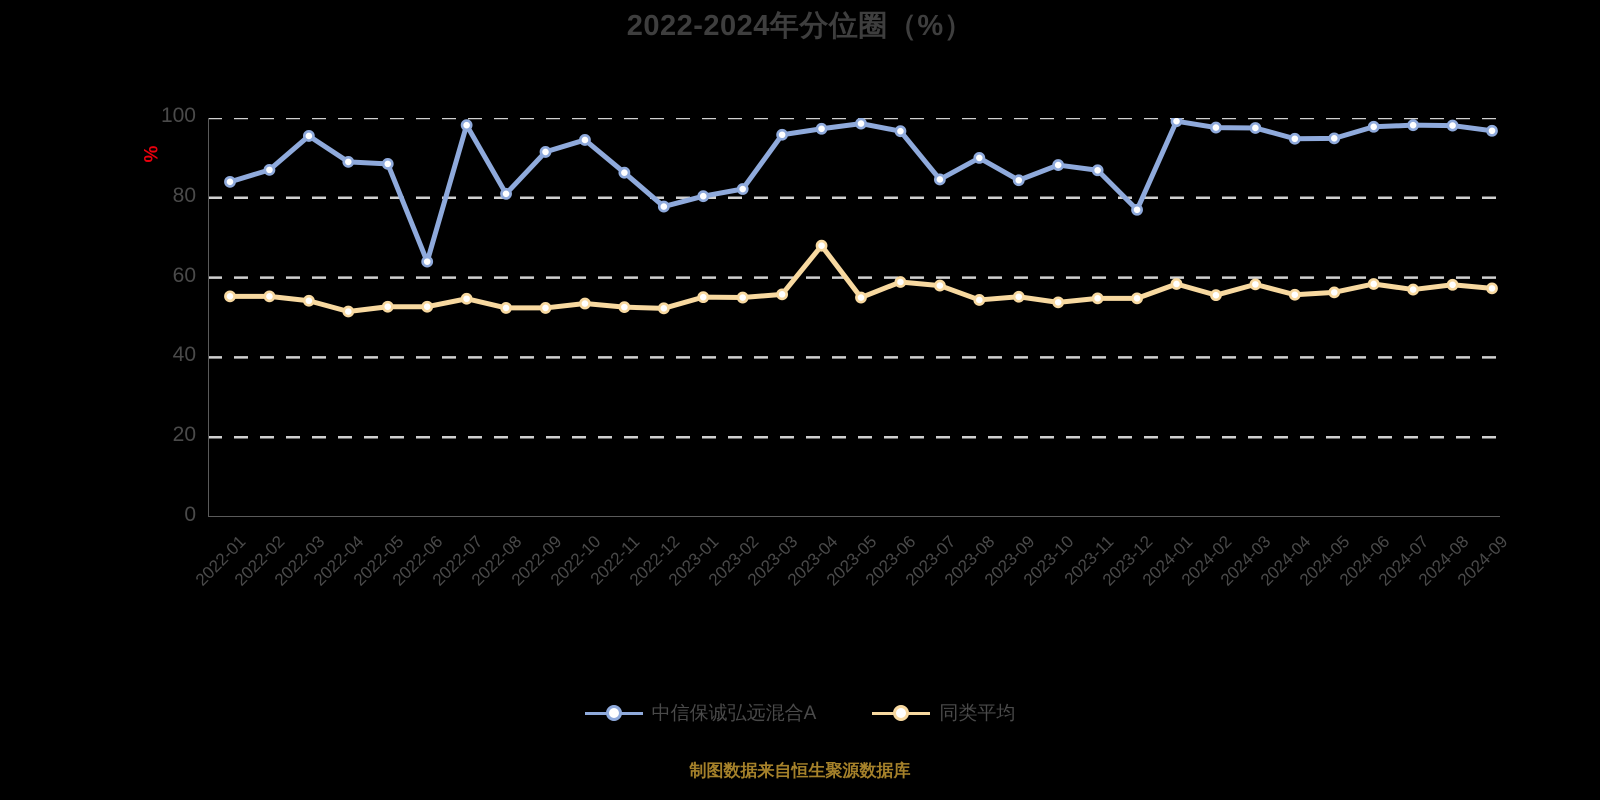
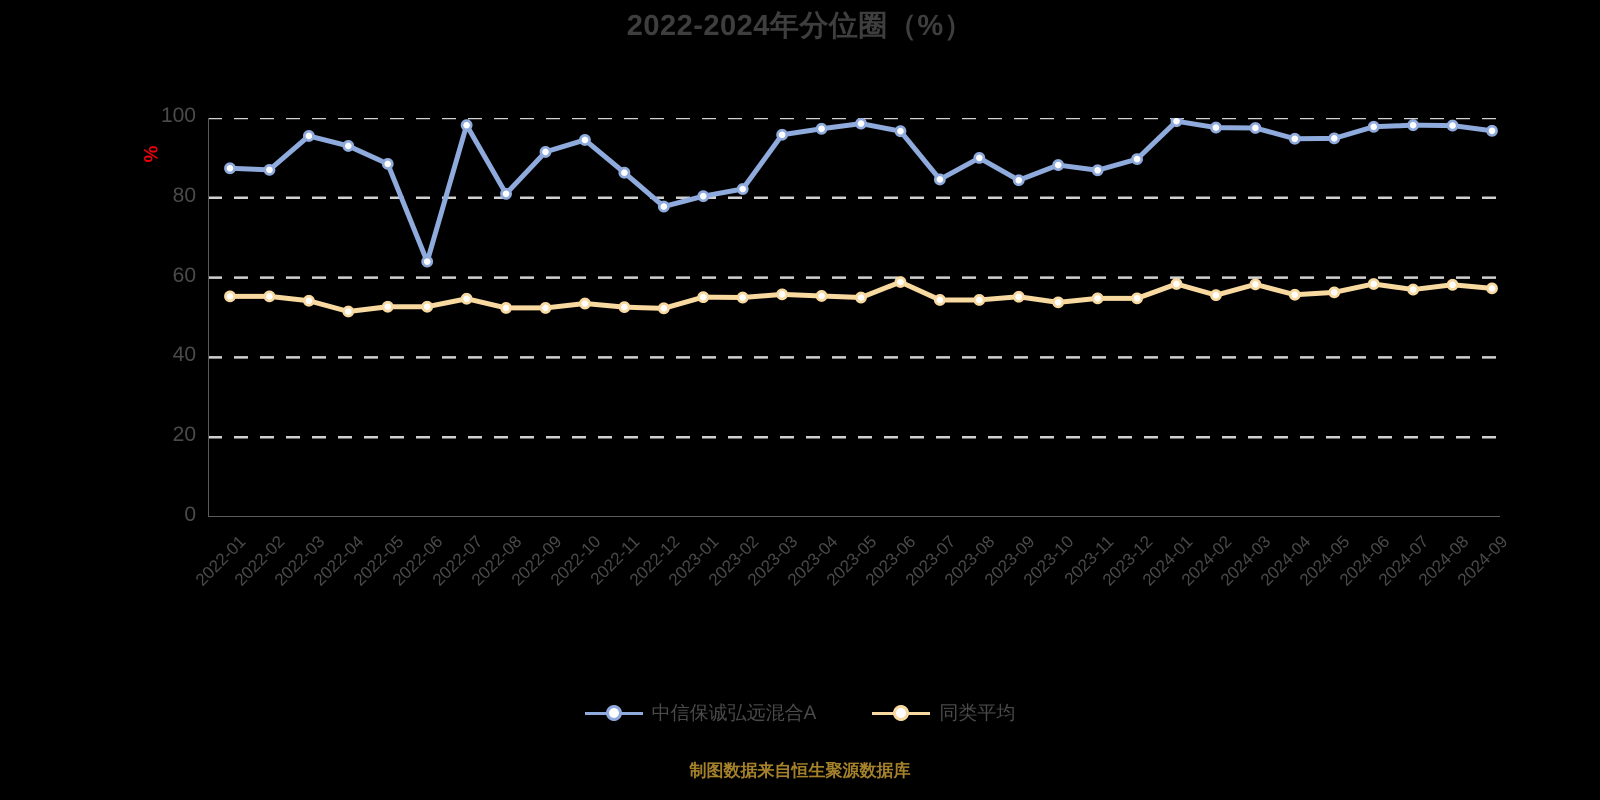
中信保诚弘远混合A/2022-01: 84 -> 87
中信保诚弘远混合A/2022-04: 89 -> 93
同类平均/2023-04: 68 -> 55
同类平均/2023-07: 58 -> 54
中信保诚弘远混合A/2023-12: 77 -> 90
